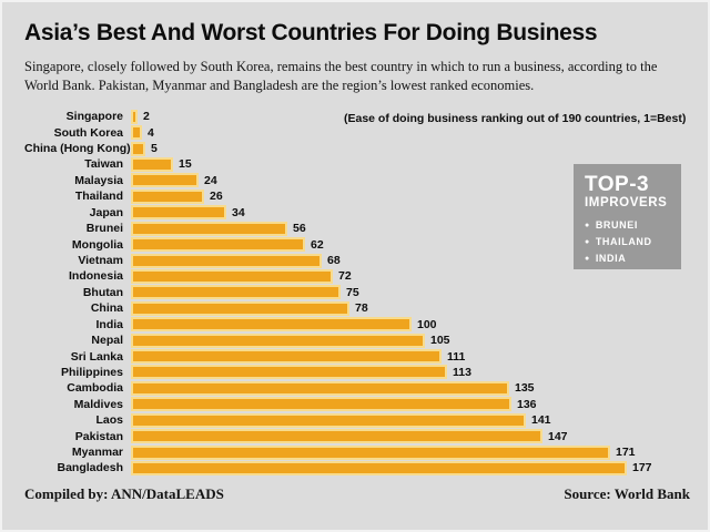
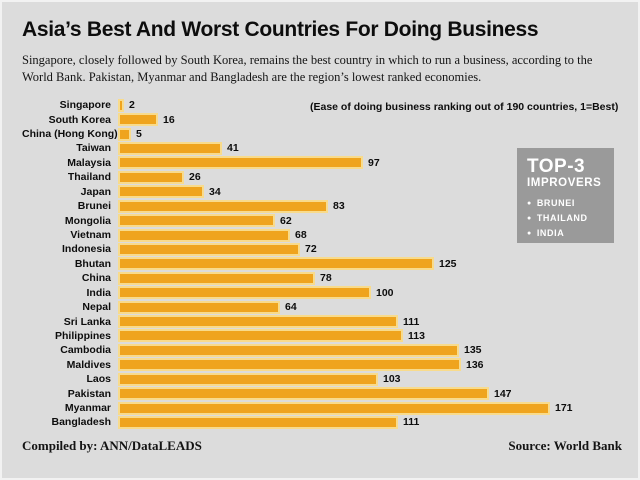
South Korea: 4 -> 16
Taiwan: 15 -> 41
Malaysia: 24 -> 97
Brunei: 56 -> 83
Bhutan: 75 -> 125
Nepal: 105 -> 64
Laos: 141 -> 103
Bangladesh: 177 -> 111
